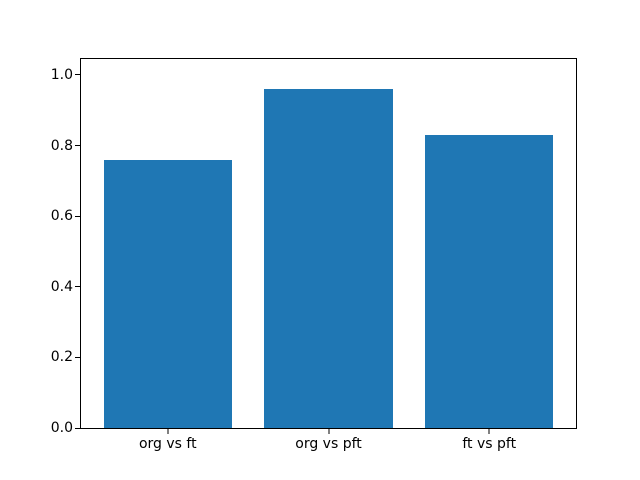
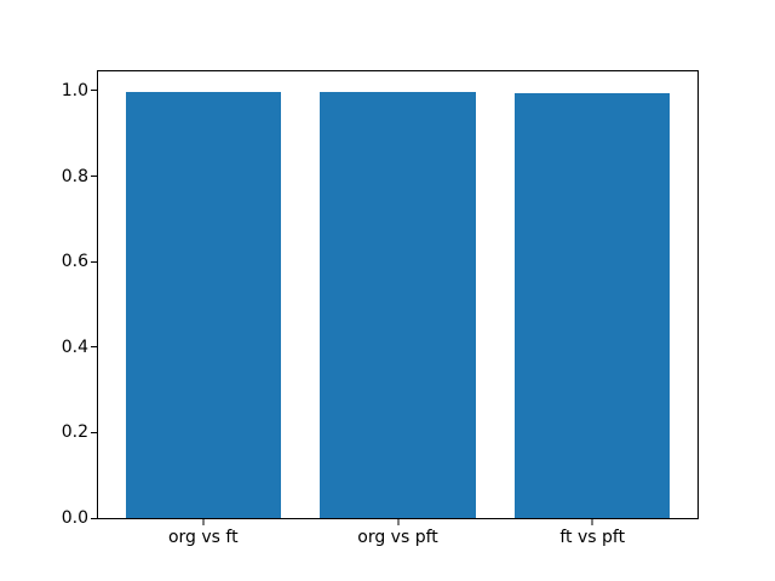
org vs ft: 0.76 -> 1.00
org vs pft: 0.96 -> 1.00
ft vs pft: 0.83 -> 0.99
